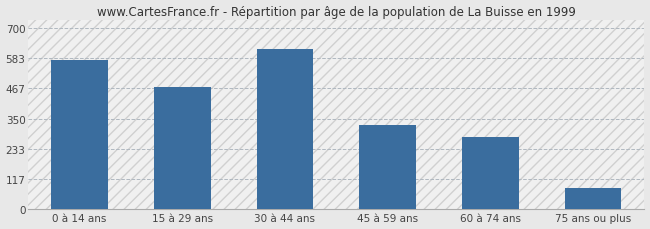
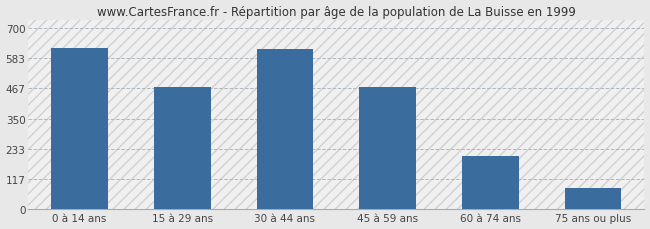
0 à 14 ans: 575 -> 621
45 à 59 ans: 325 -> 470
60 à 74 ans: 280 -> 204
